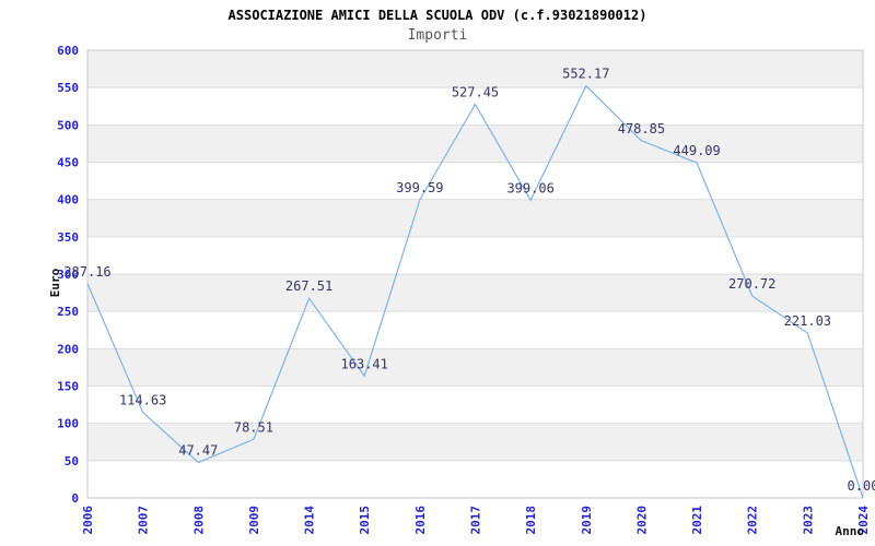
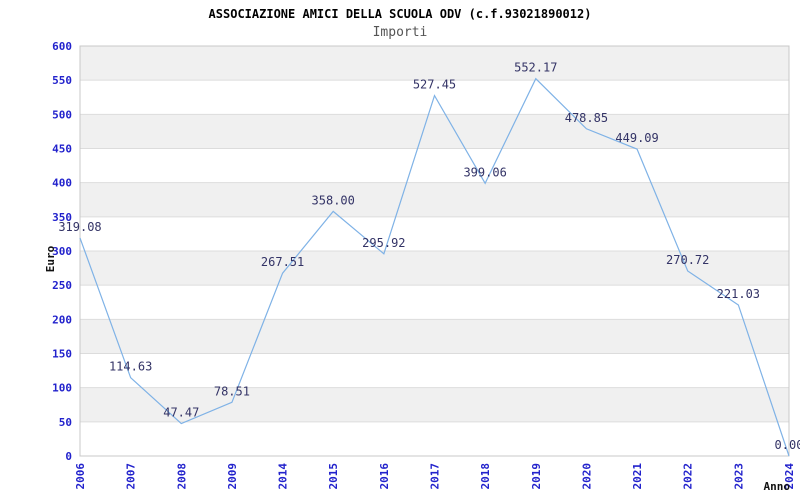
2006: 287.16 -> 319.08
2015: 163.41 -> 358.00
2016: 399.59 -> 295.92
